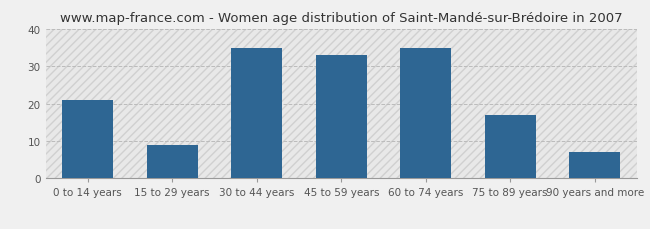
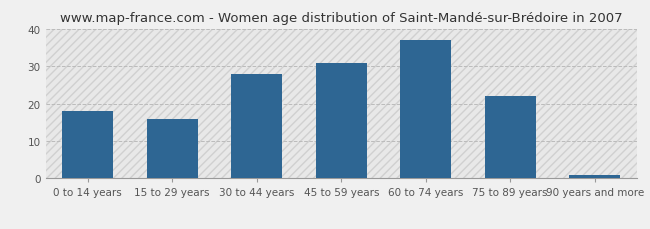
0 to 14 years: 21 -> 18
15 to 29 years: 9 -> 16
30 to 44 years: 35 -> 28
45 to 59 years: 33 -> 31
60 to 74 years: 35 -> 37
75 to 89 years: 17 -> 22
90 years and more: 7 -> 1
